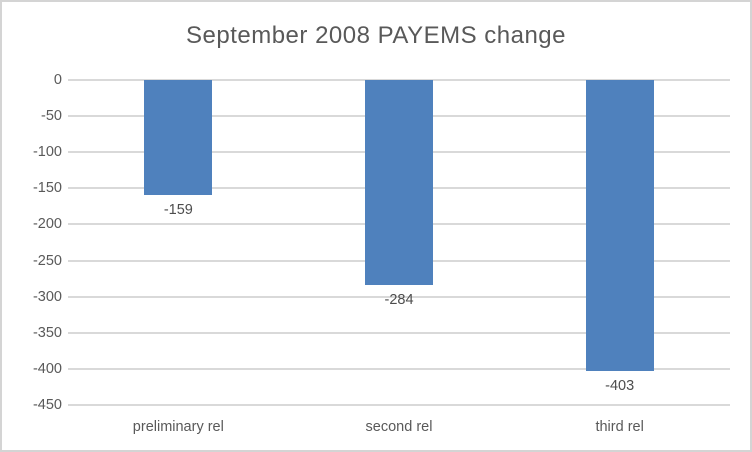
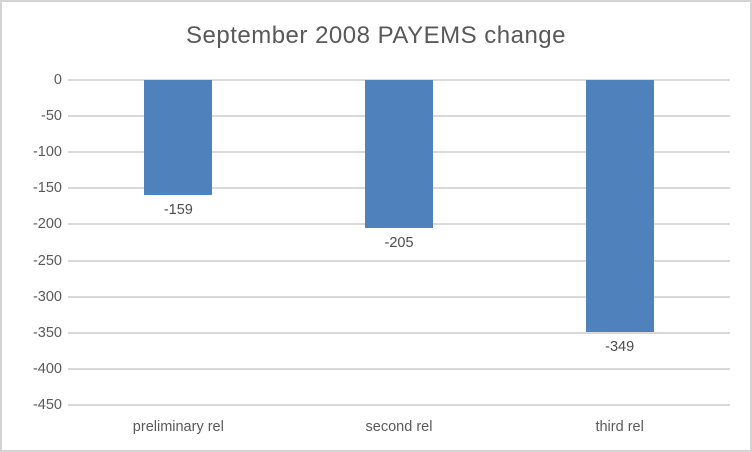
second rel: -284 -> -205
third rel: -403 -> -349
